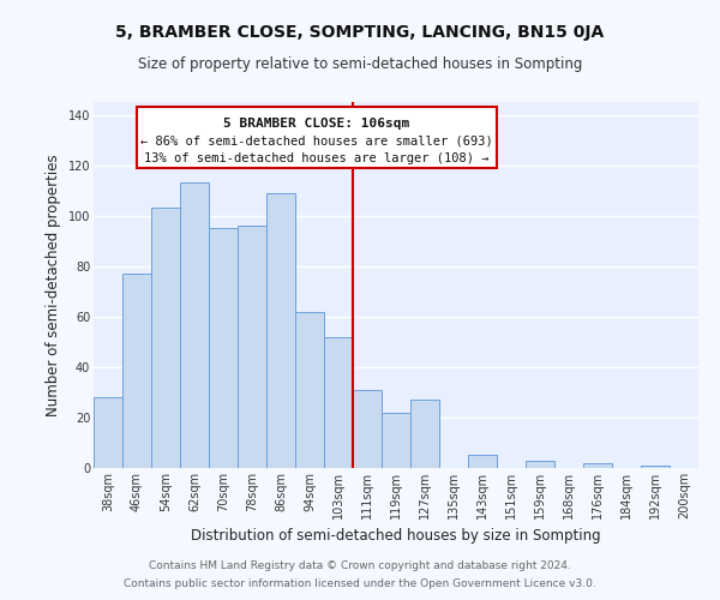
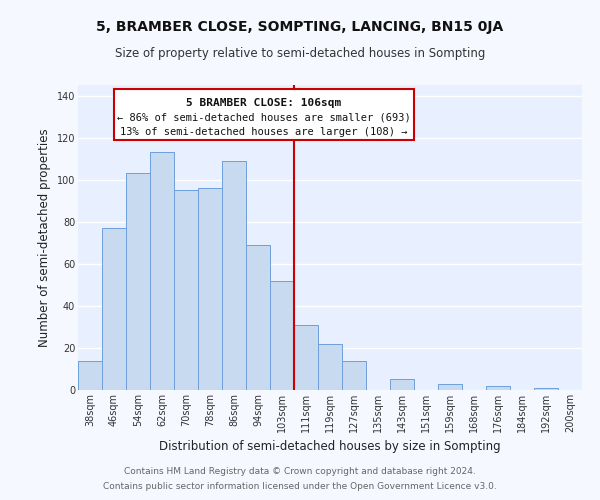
38sqm: 28 -> 14
94sqm: 62 -> 69
127sqm: 27 -> 14
